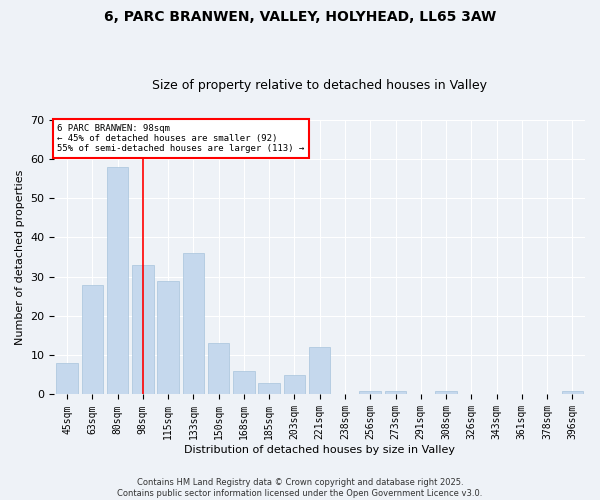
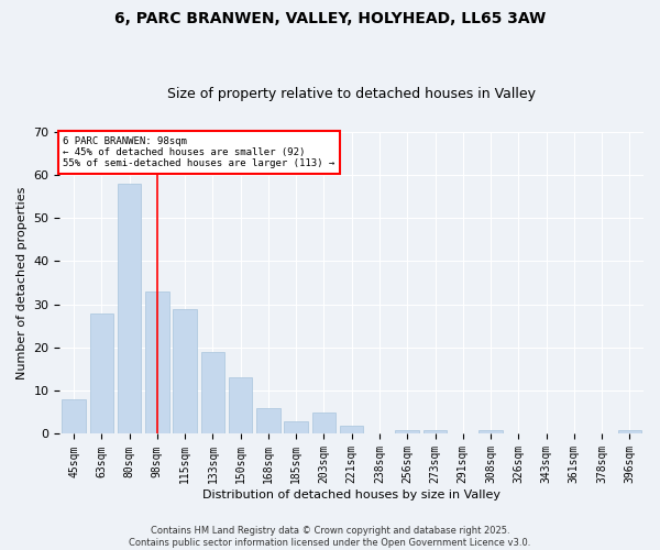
133sqm: 36 -> 19
221sqm: 12 -> 2
